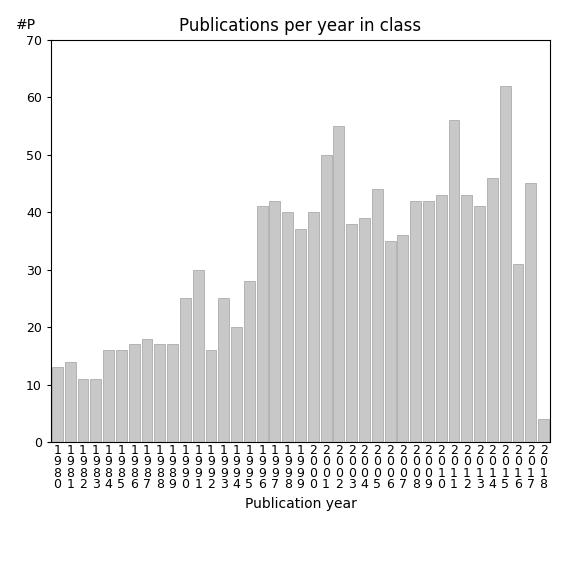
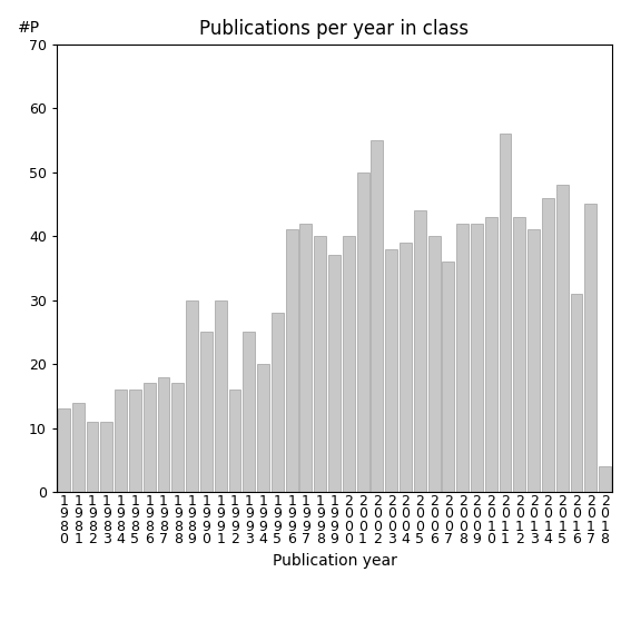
1 9 8 9: 17 -> 30
2 0 0 6: 35 -> 40
2 0 1 5: 62 -> 48
